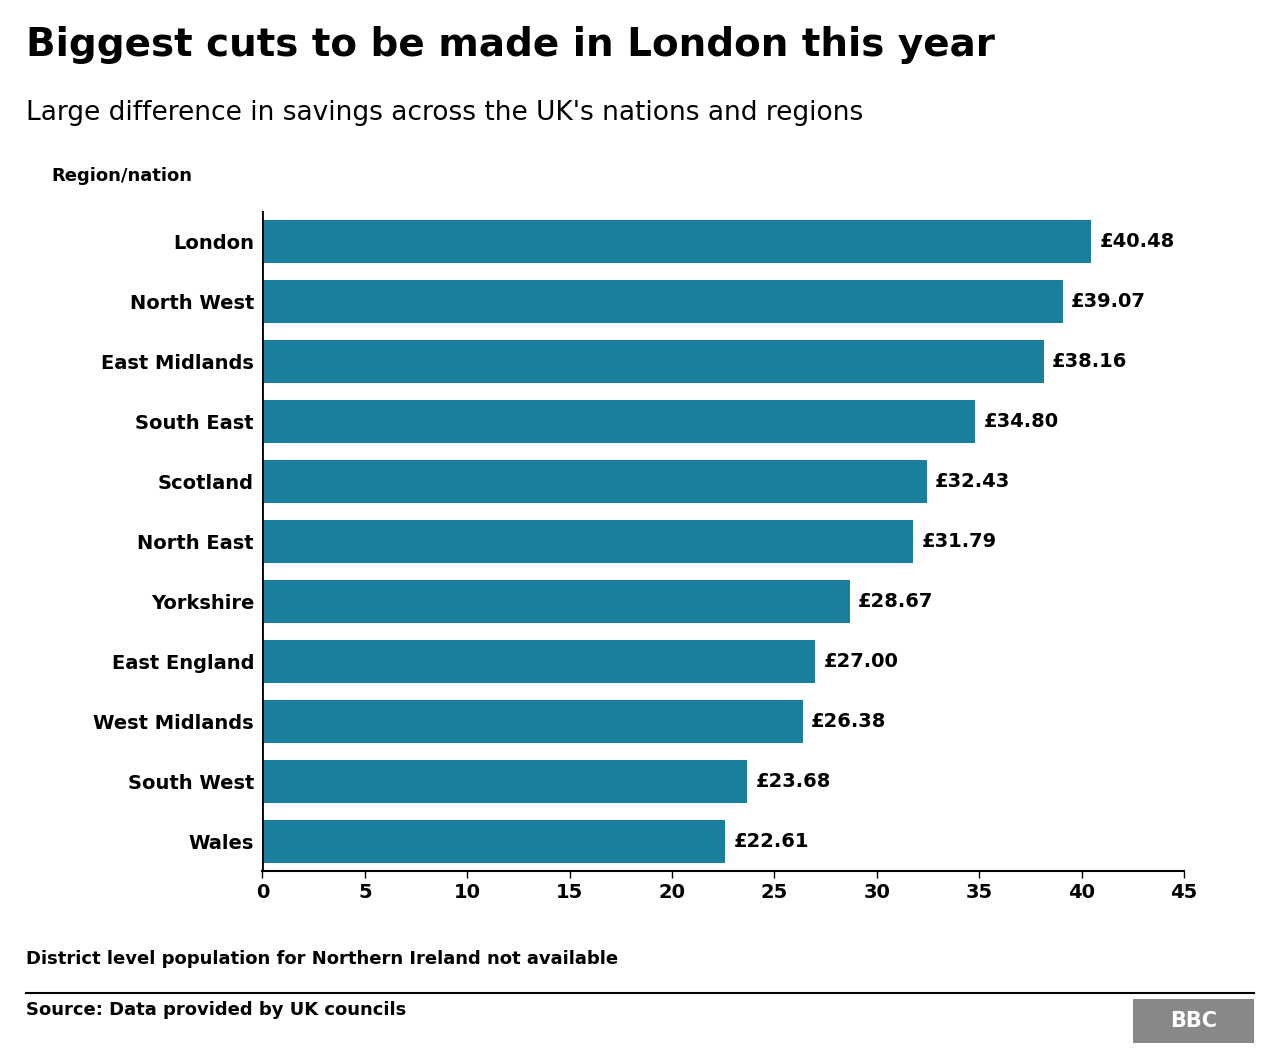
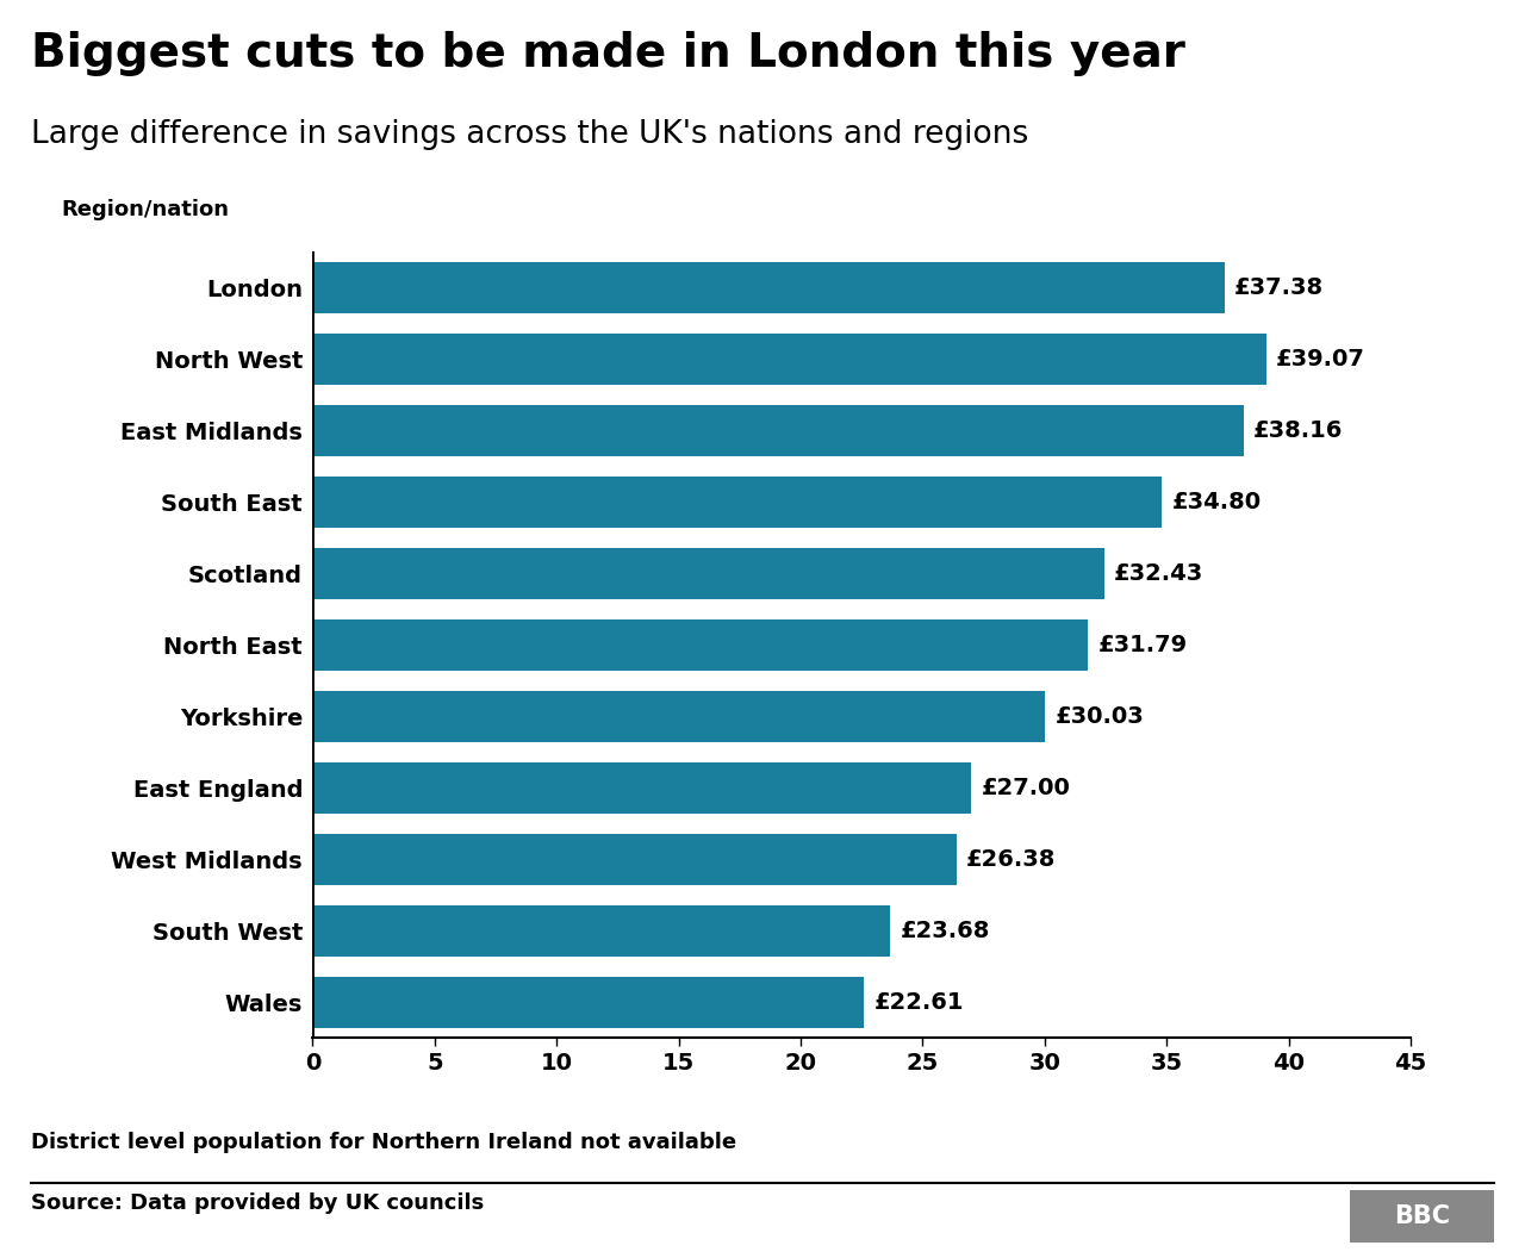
London: £40.48 -> £37.38
Yorkshire: £28.67 -> £30.03
